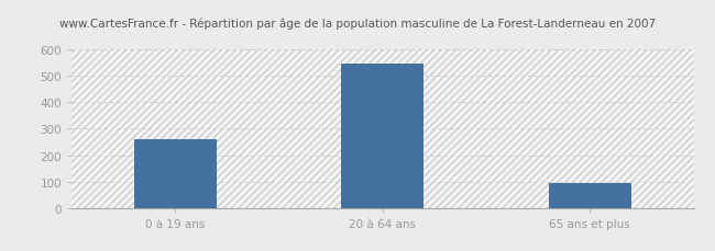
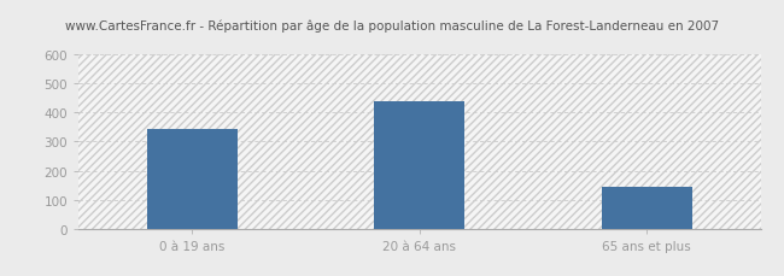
0 à 19 ans: 262 -> 345
20 à 64 ans: 548 -> 440
65 ans et plus: 95 -> 145
